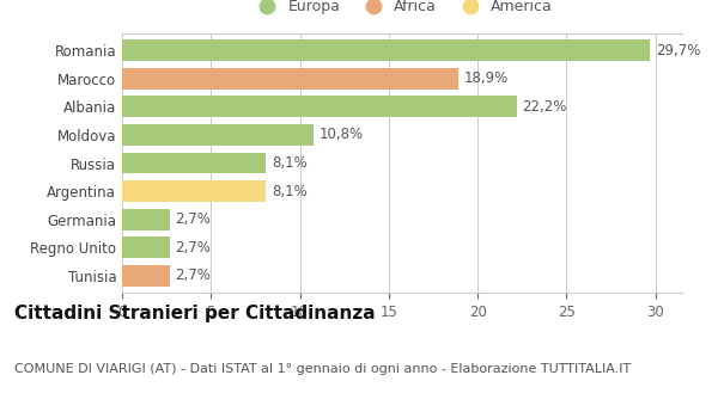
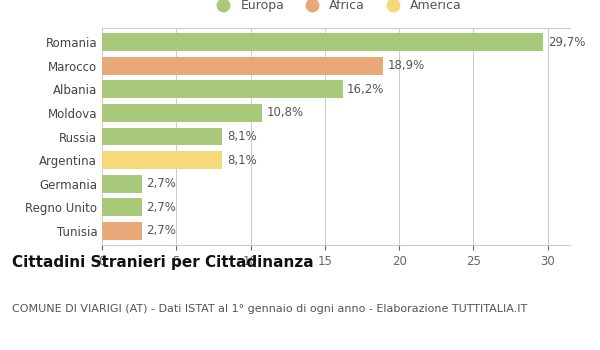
Albania: 22,2% -> 16,2%
